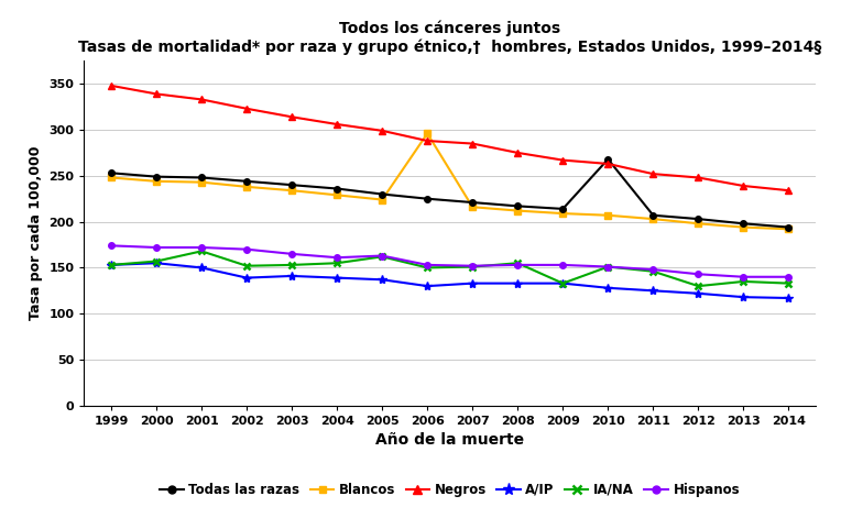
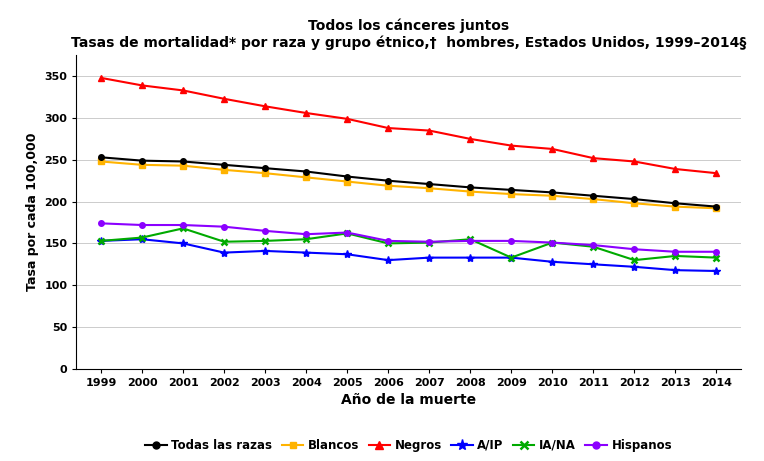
Blancos/2006: 296 -> 219
Todas las razas/2010: 268 -> 211
